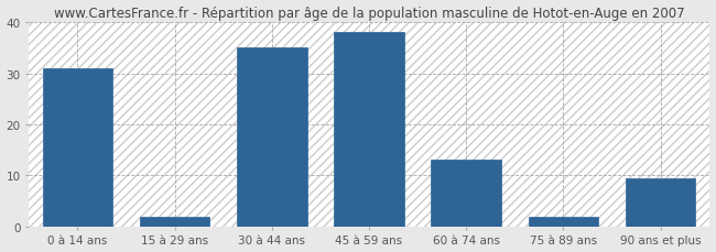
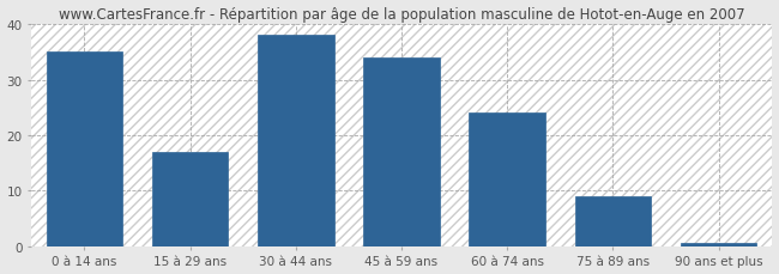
0 à 14 ans: 31.0 -> 35.0
15 à 29 ans: 2.0 -> 17.0
30 à 44 ans: 35.0 -> 38.0
45 à 59 ans: 38.0 -> 34.0
60 à 74 ans: 13.0 -> 24.0
75 à 89 ans: 2.0 -> 9.0
90 ans et plus: 9.5 -> 0.5
